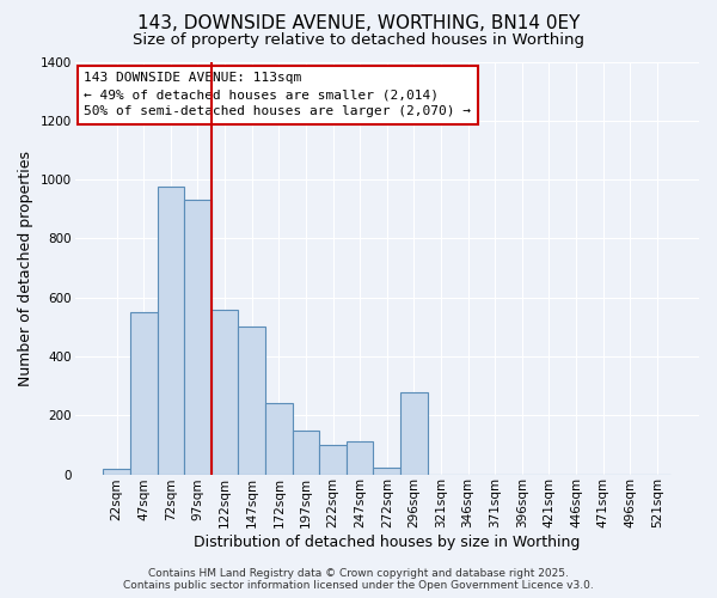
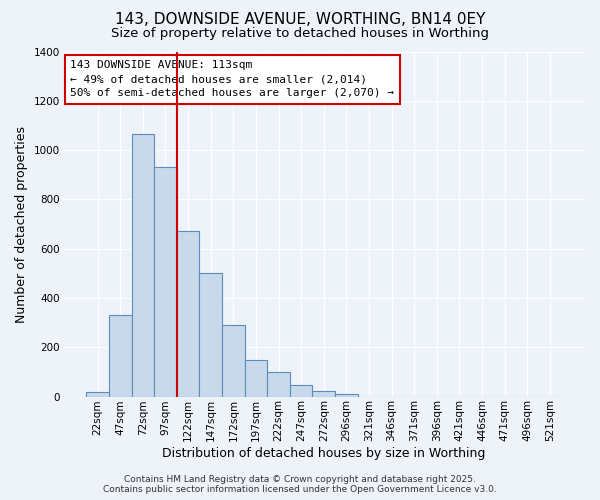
47sqm: 550 -> 330
72sqm: 975 -> 1065
122sqm: 560 -> 670
172sqm: 240 -> 290
247sqm: 110 -> 47
296sqm: 280 -> 10
